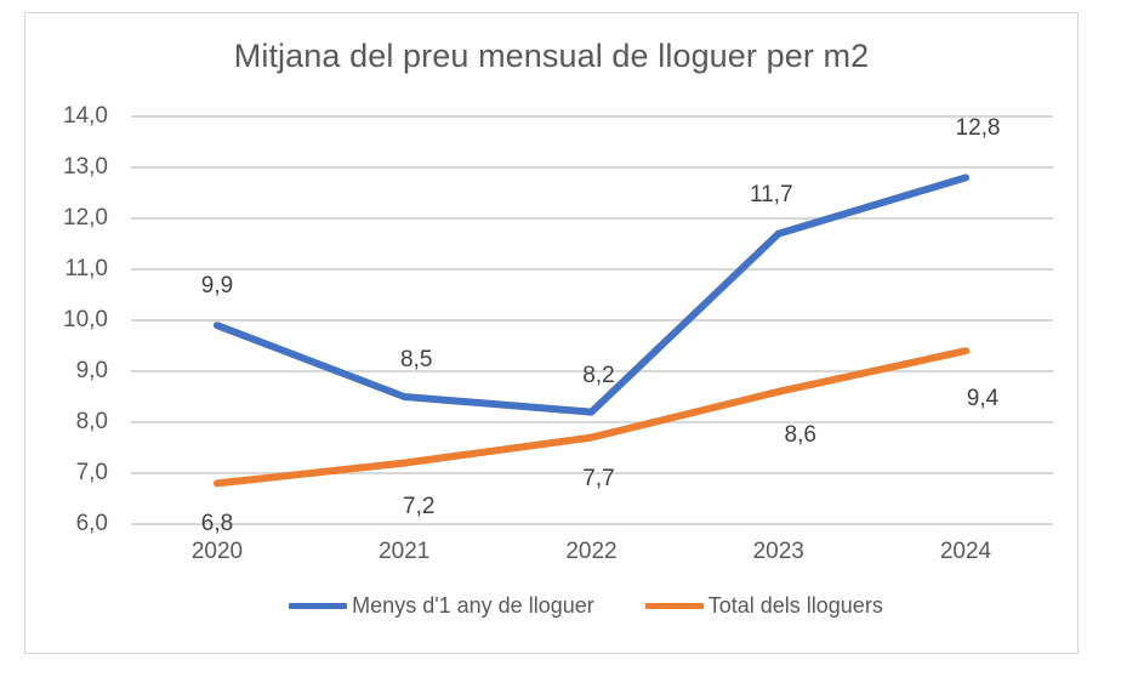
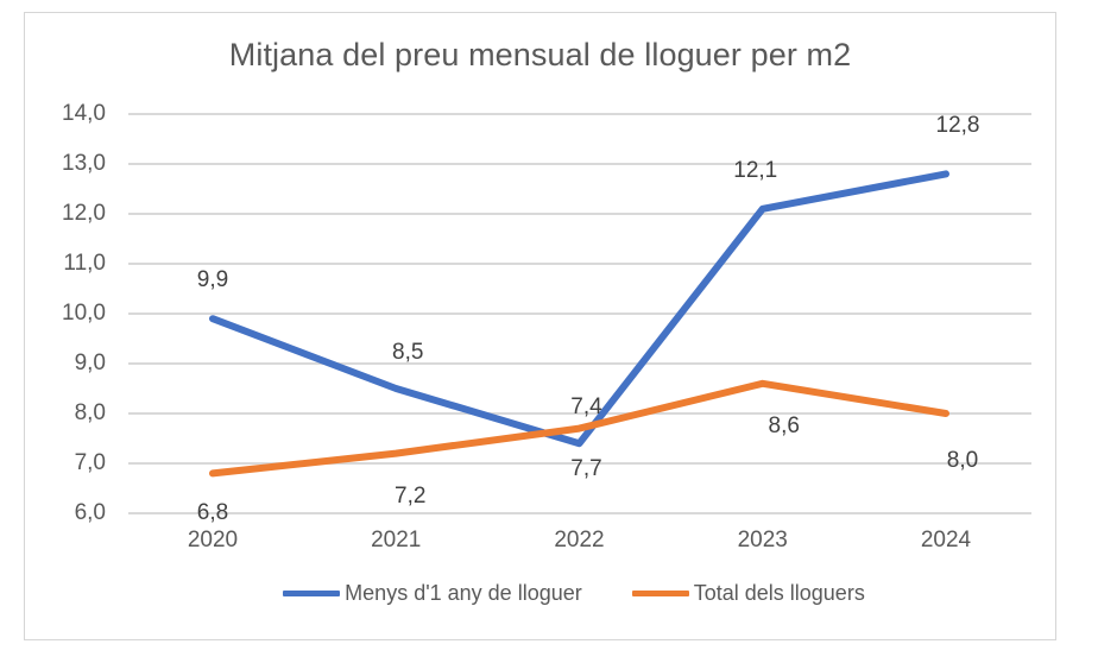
Menys d'1 any de lloguer/2022: 8,2 -> 7,4
Menys d'1 any de lloguer/2023: 11,7 -> 12,1
Total dels lloguers/2024: 9,4 -> 8,0
